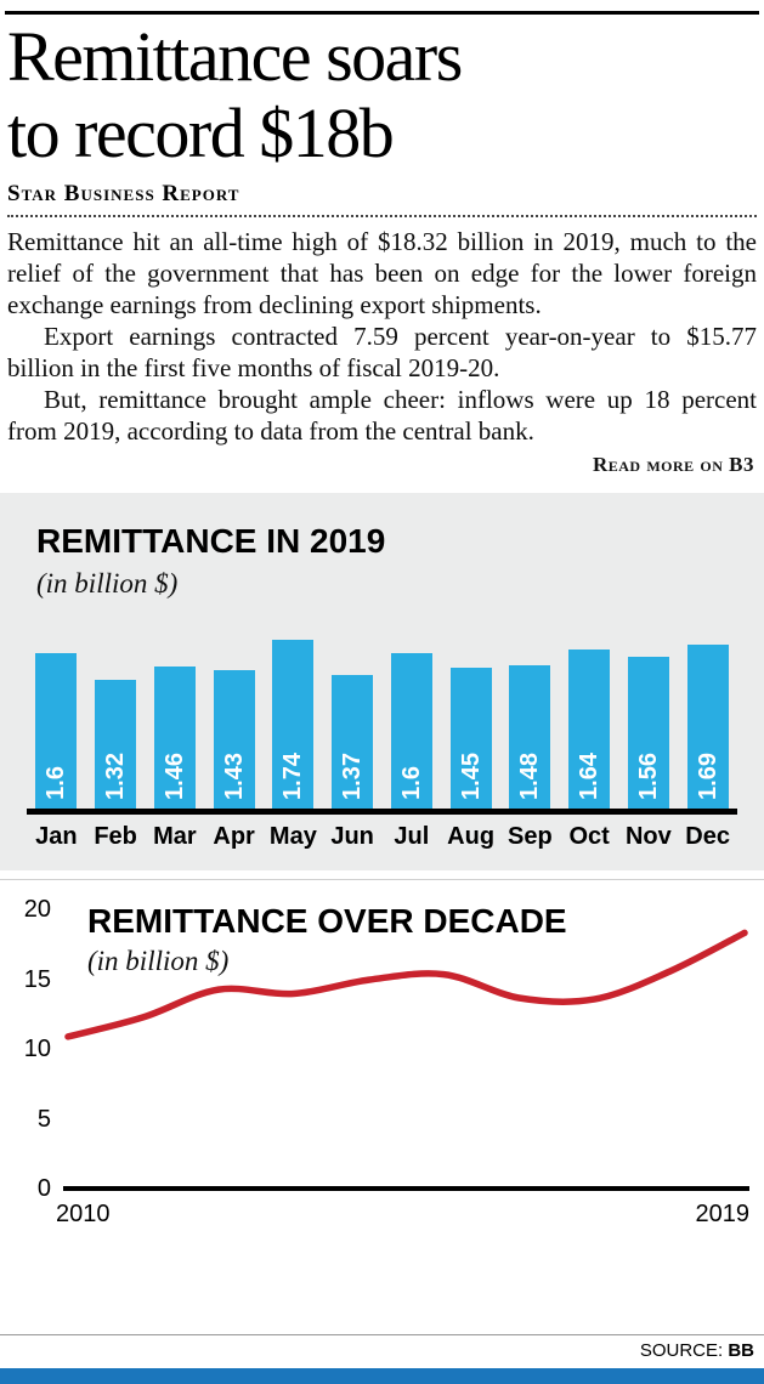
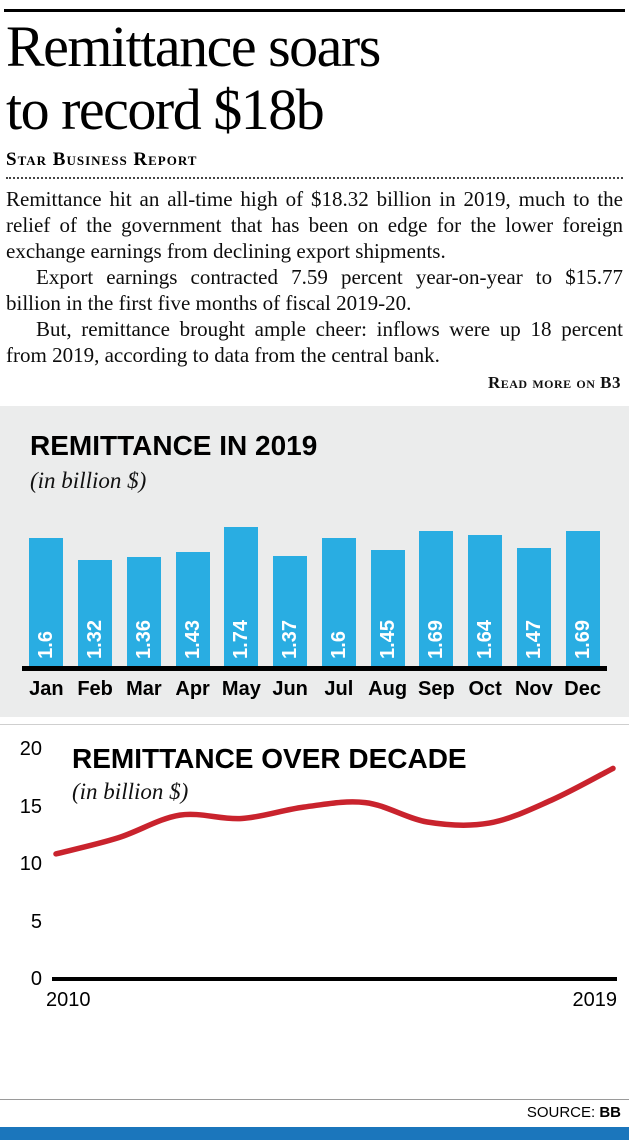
REMITTANCE IN 2019/Mar: 1.46 -> 1.36
REMITTANCE IN 2019/Sep: 1.48 -> 1.69
REMITTANCE IN 2019/Nov: 1.56 -> 1.47
